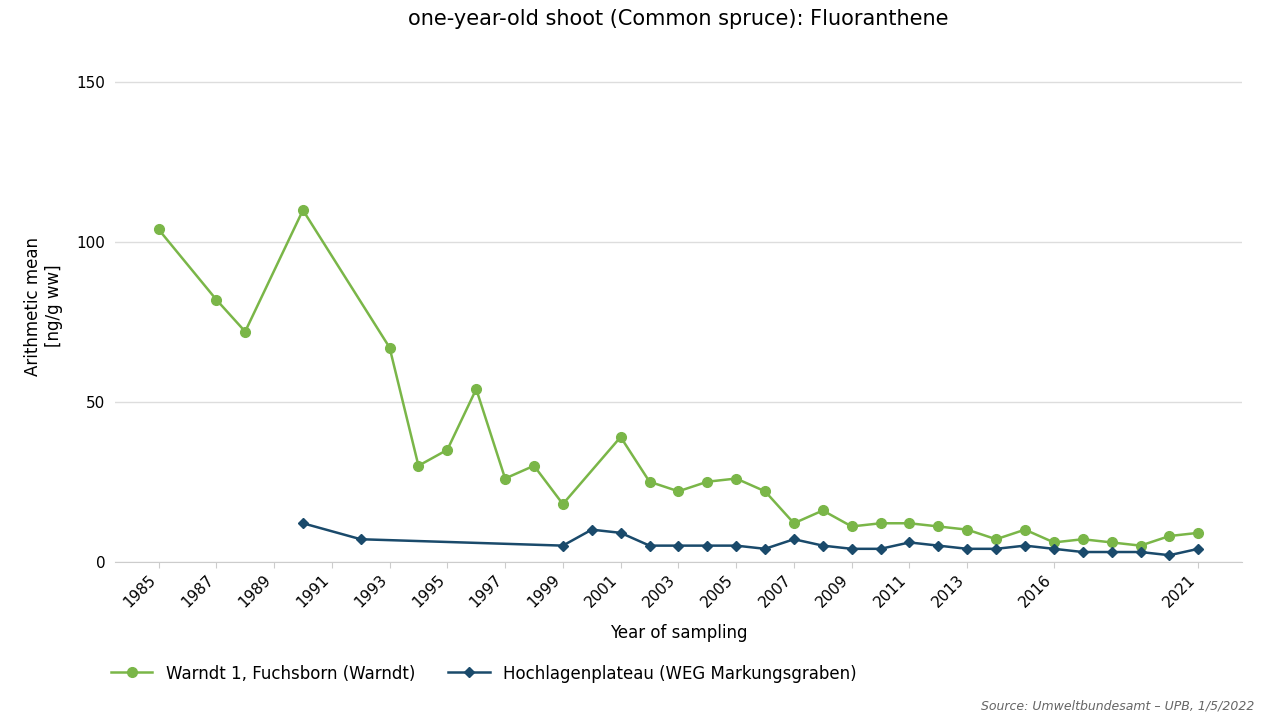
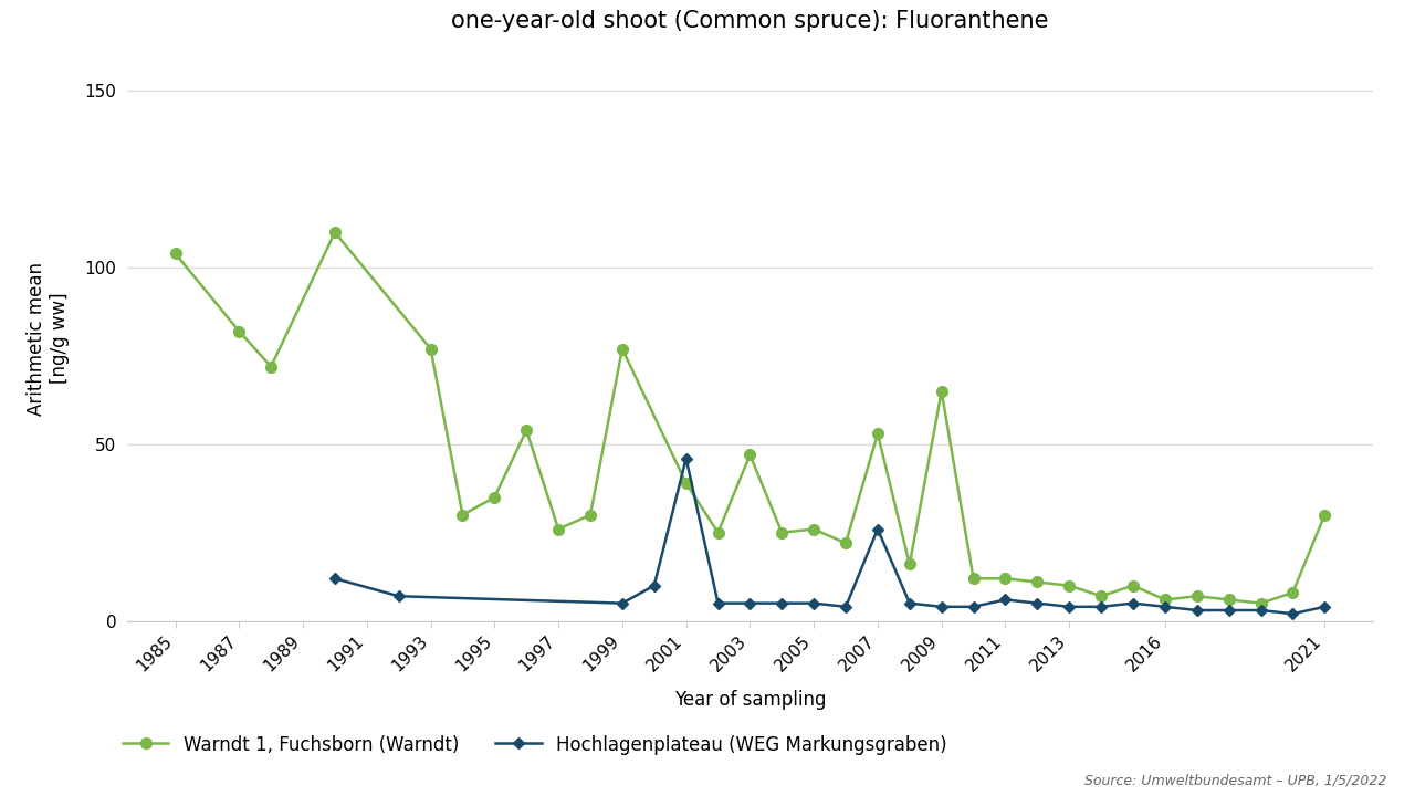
Warndt 1, Fuchsborn (Warndt)/1993: 67 -> 77
Warndt 1, Fuchsborn (Warndt)/1999: 18 -> 77
Hochlagenplateau (WEG Markungsgraben)/2001: 9 -> 46
Warndt 1, Fuchsborn (Warndt)/2003: 22 -> 47
Warndt 1, Fuchsborn (Warndt)/2007: 12 -> 53
Hochlagenplateau (WEG Markungsgraben)/2007: 7 -> 26
Warndt 1, Fuchsborn (Warndt)/2009: 11 -> 65
Warndt 1, Fuchsborn (Warndt)/2021: 9 -> 30
